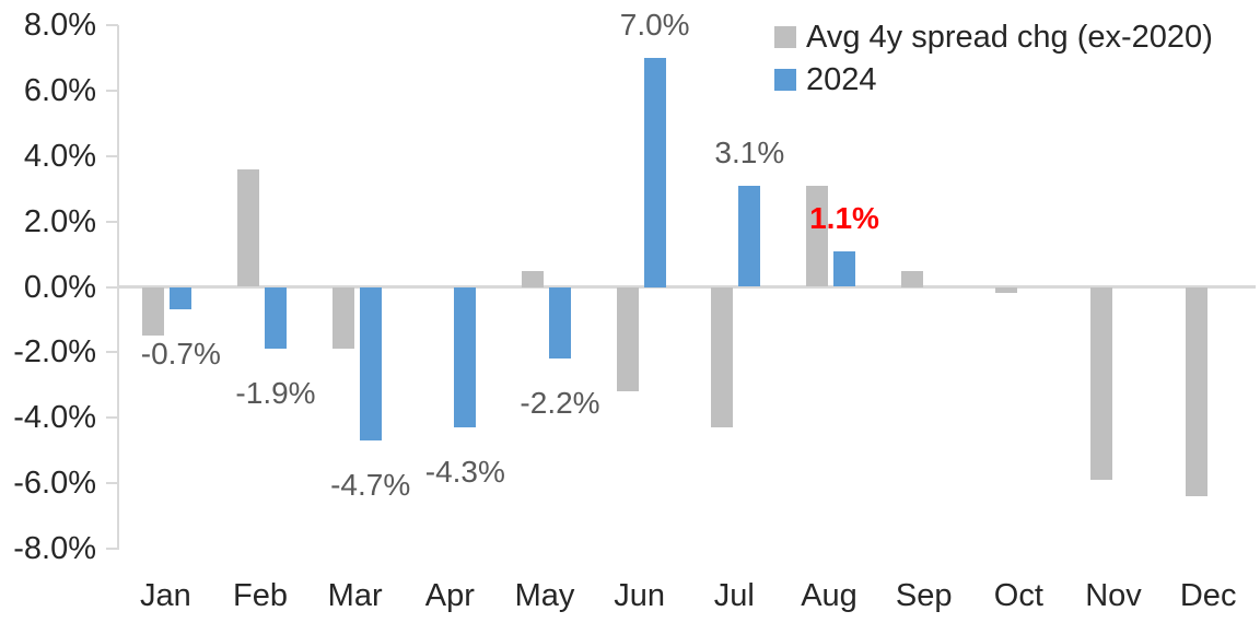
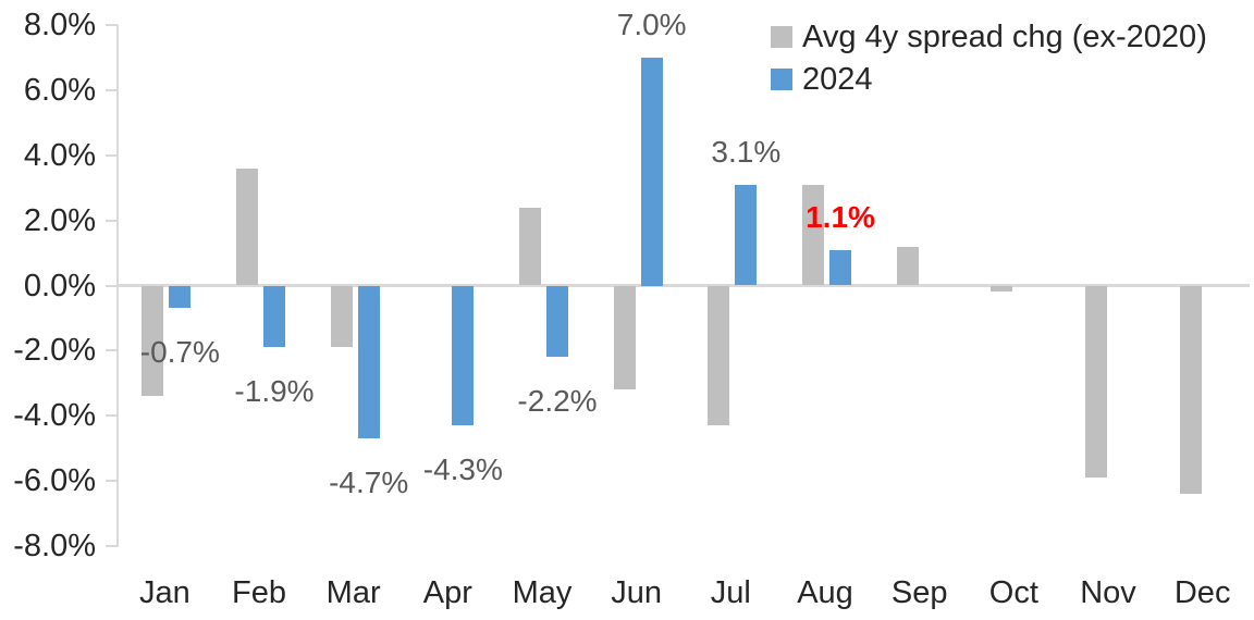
Avg 4y spread chg (ex-2020)/Jan: -1.5% -> -3.4%
Avg 4y spread chg (ex-2020)/May: 0.5% -> 2.4%
Avg 4y spread chg (ex-2020)/Sep: 0.5% -> 1.2%
